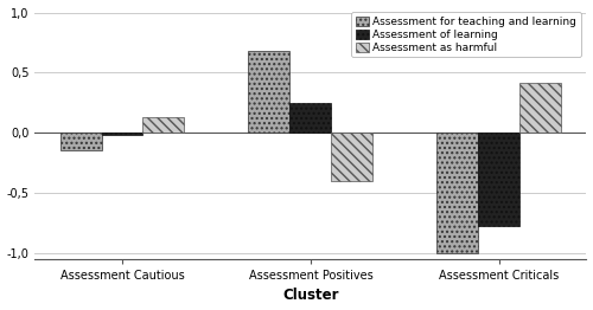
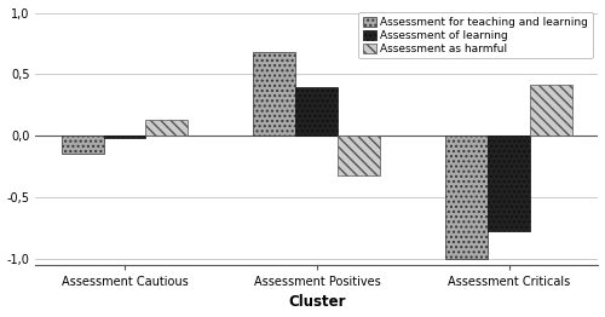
Assessment of learning/Assessment Positives: 0,25 -> 0,40
Assessment as harmful/Assessment Positives: -0,40 -> -0,32
